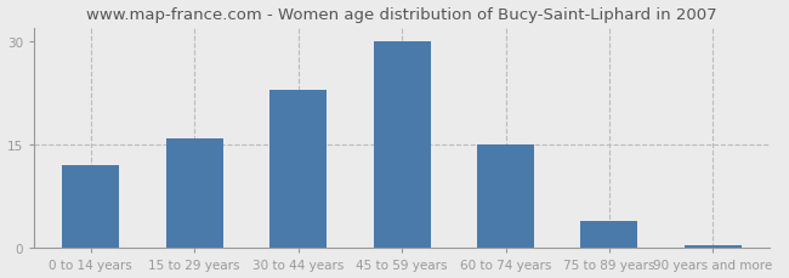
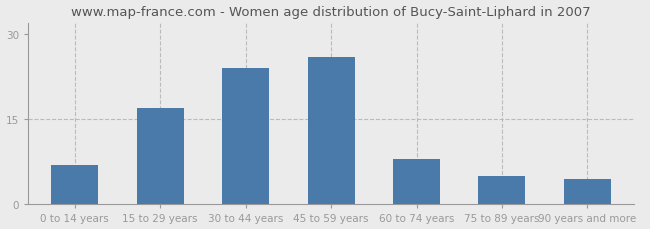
0 to 14 years: 12.0 -> 7.0
15 to 29 years: 16.0 -> 17.0
30 to 44 years: 23.0 -> 24.0
45 to 59 years: 30.0 -> 26.0
60 to 74 years: 15.0 -> 8.0
75 to 89 years: 4.0 -> 5.0
90 years and more: 0.4 -> 4.4
